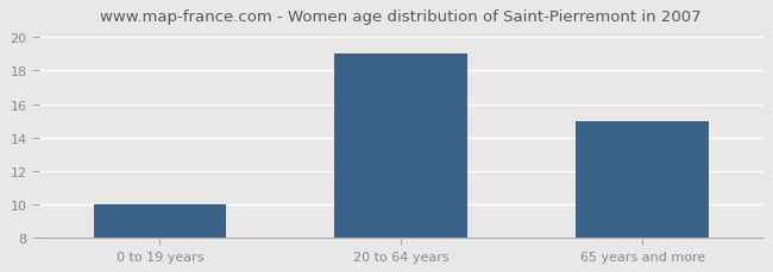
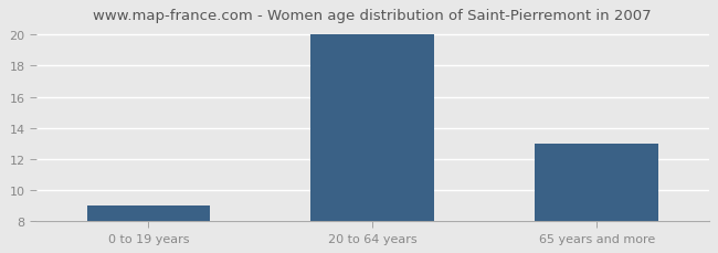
0 to 19 years: 10 -> 9
20 to 64 years: 19 -> 20
65 years and more: 15 -> 13
